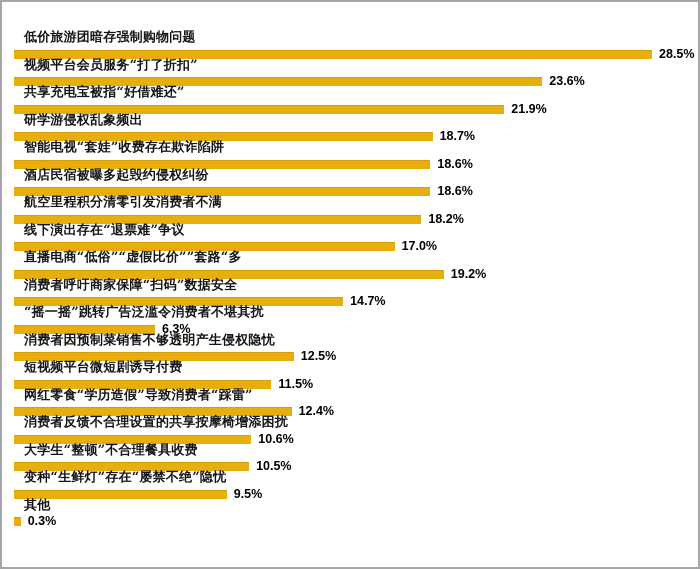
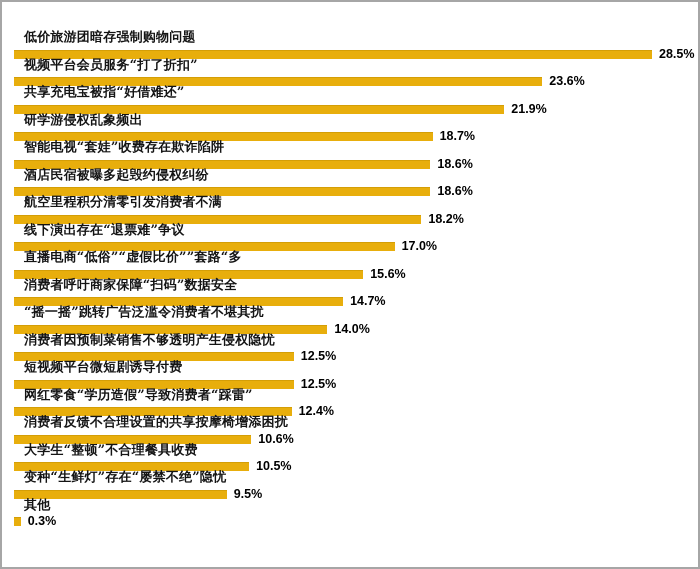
直播电商“低俗”“虚假比价””套路“多: 19.2% -> 15.6%
“摇一摇”跳转广告泛滥令消费者不堪其扰: 6.3% -> 14.0%
短视频平台微短剧诱导付费: 11.5% -> 12.5%
